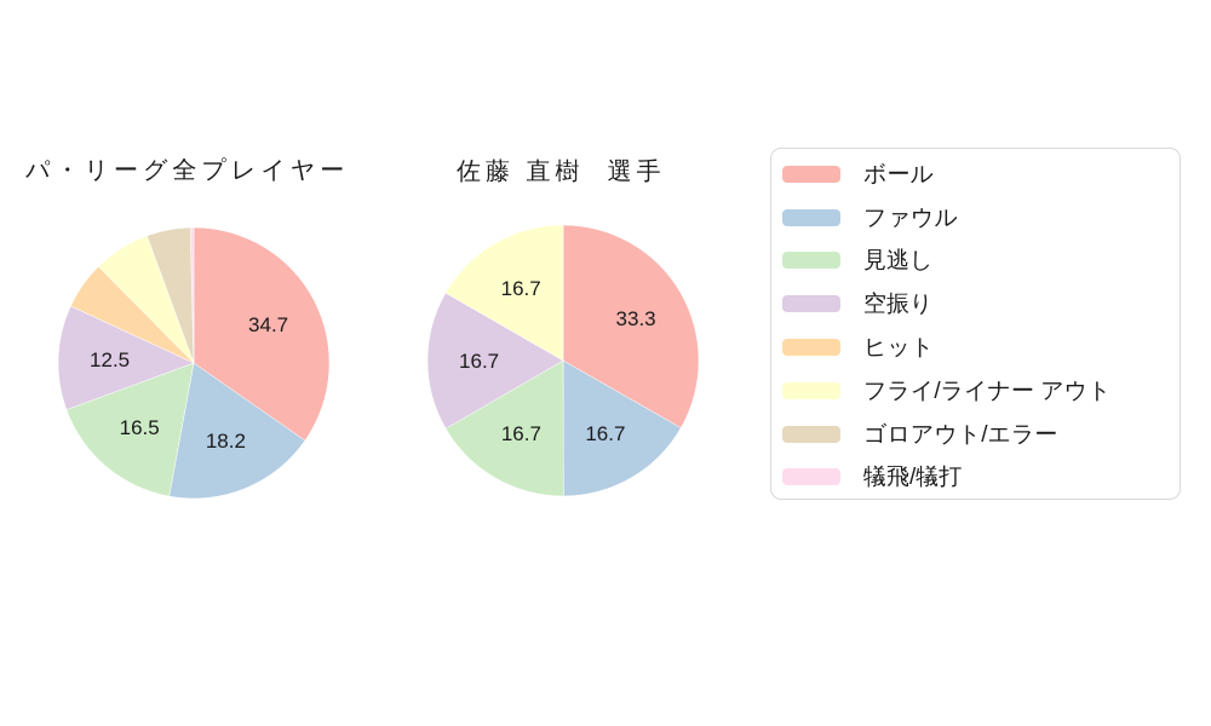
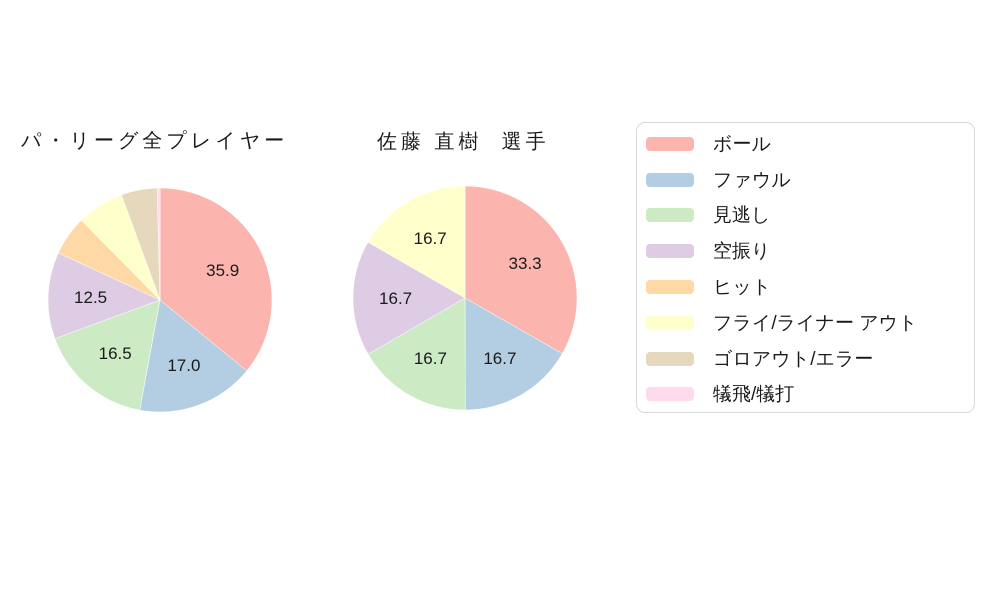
パ・リーグ全プレイヤー/ボール: 34.7 -> 35.9
パ・リーグ全プレイヤー/ファウル: 18.2 -> 17.0
